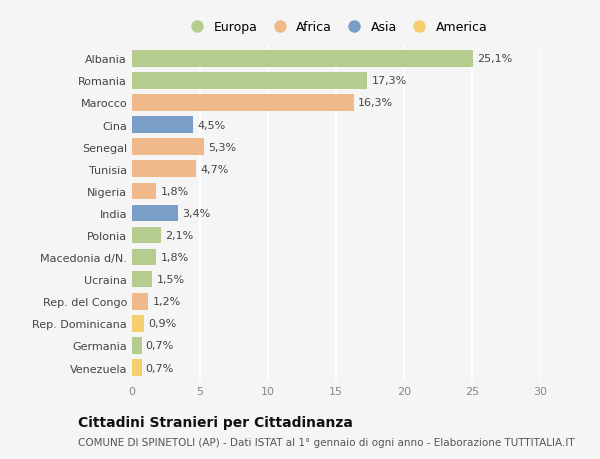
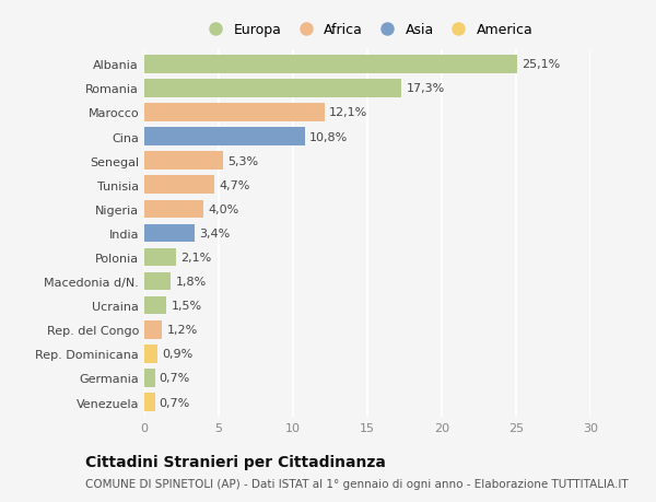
Marocco: 16,3% -> 12,1%
Cina: 4,5% -> 10,8%
Nigeria: 1,8% -> 4,0%
